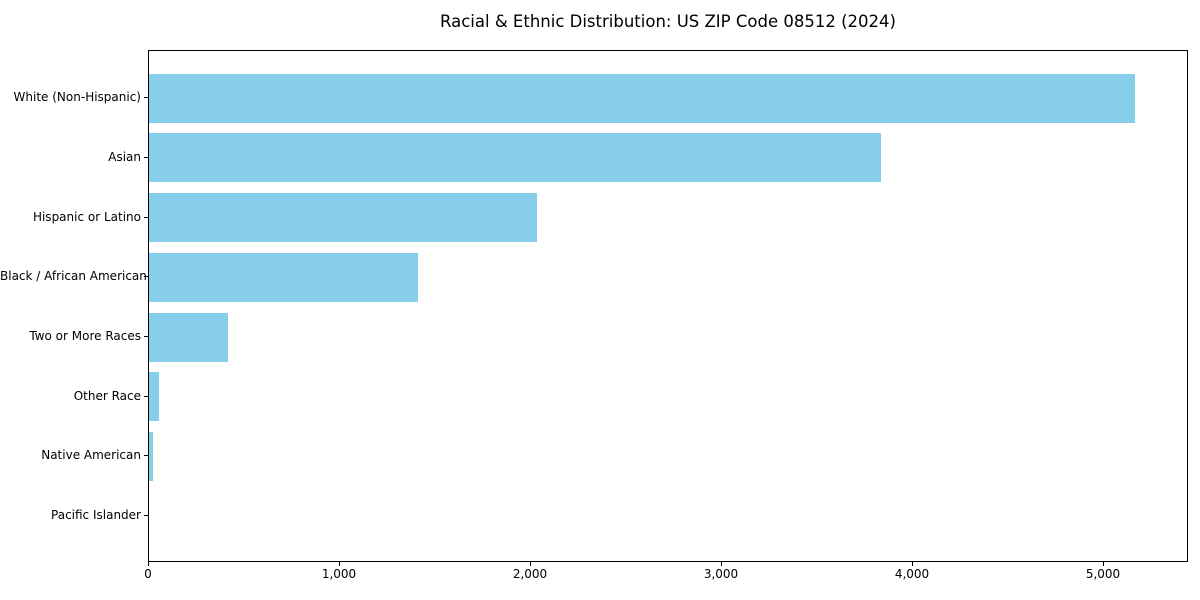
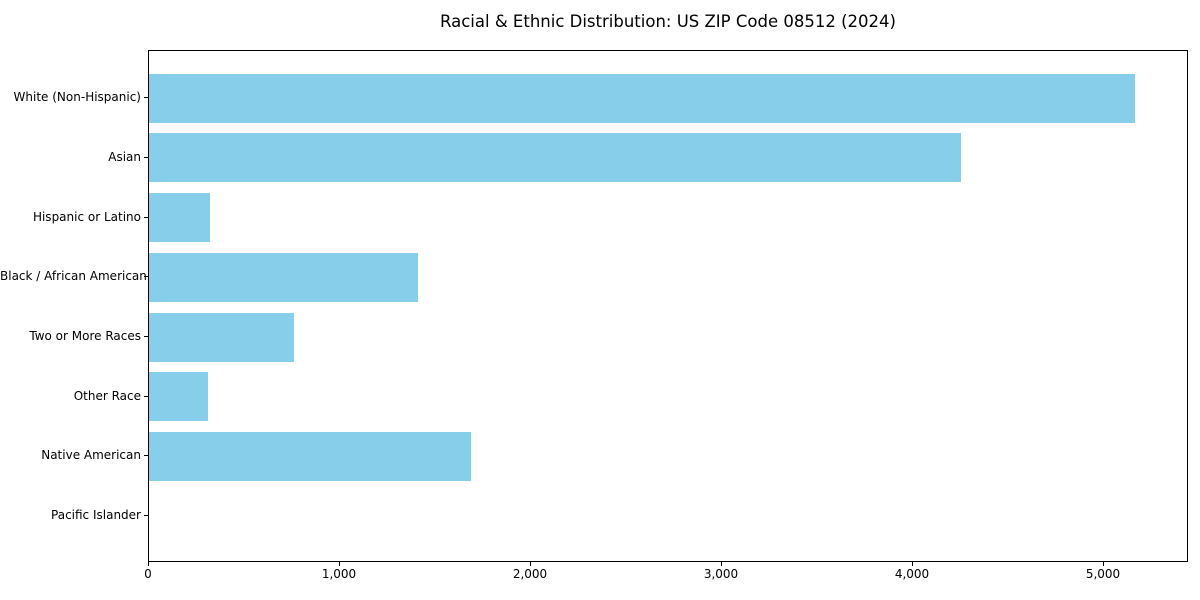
Asian: 3840 -> 4260
Hispanic or Latino: 2040 -> 320
Two or More Races: 420 -> 760
Other Race: 50 -> 310
Native American: 20 -> 1690
